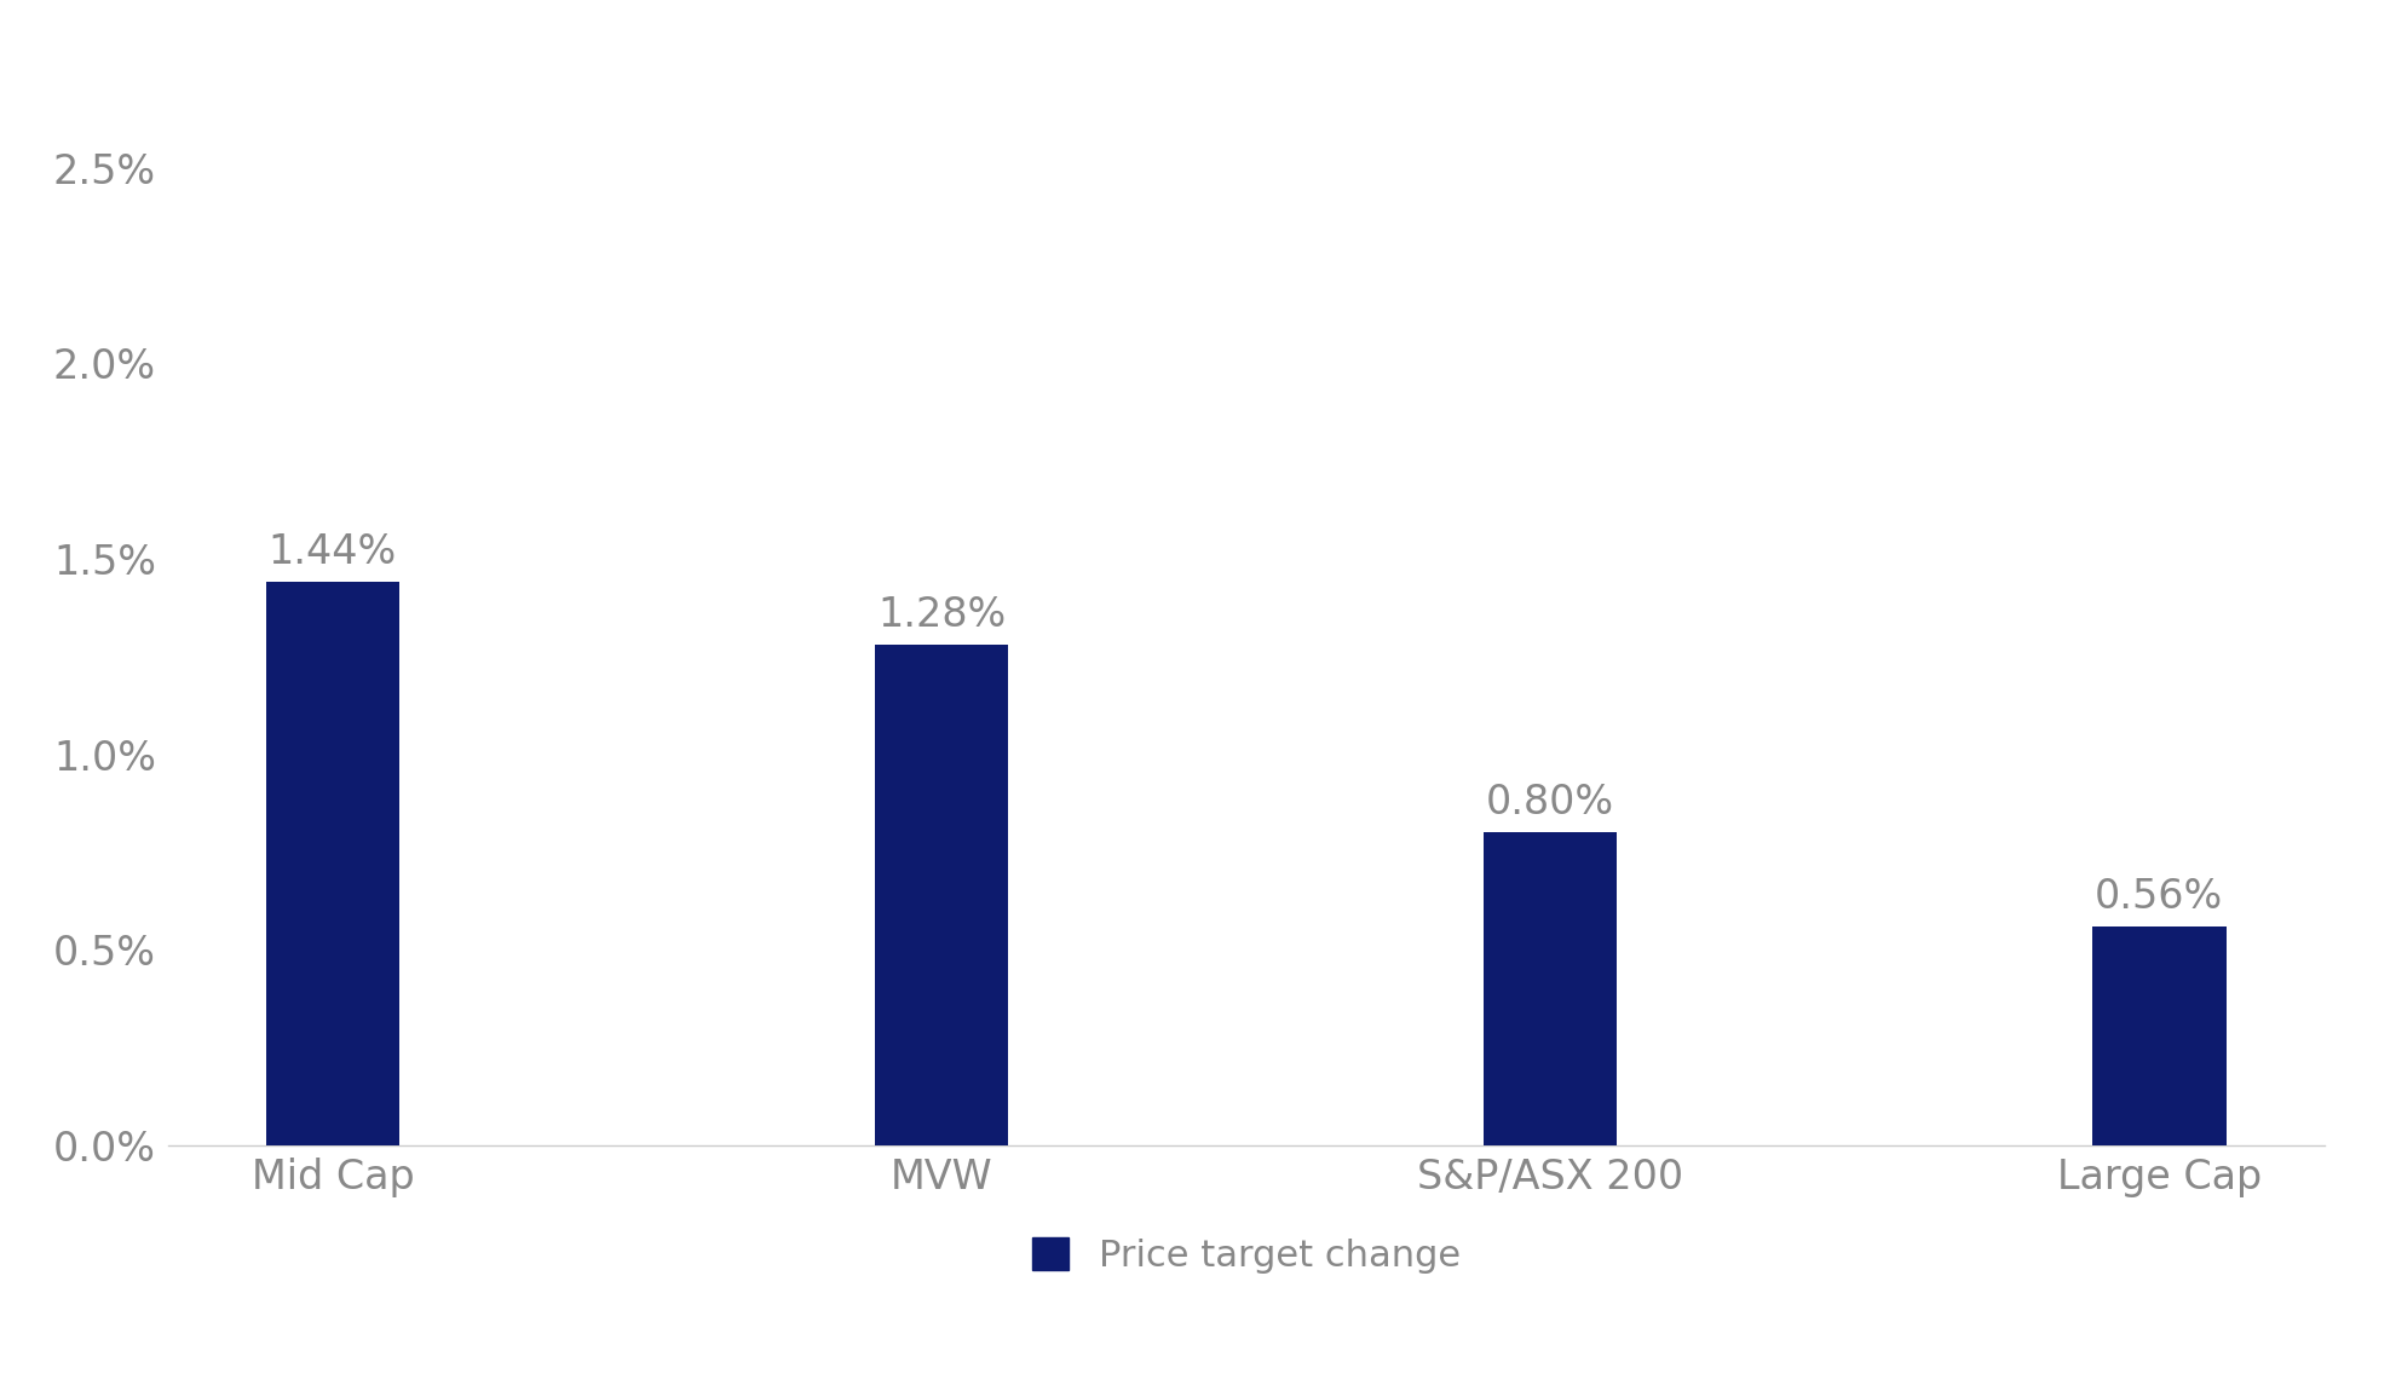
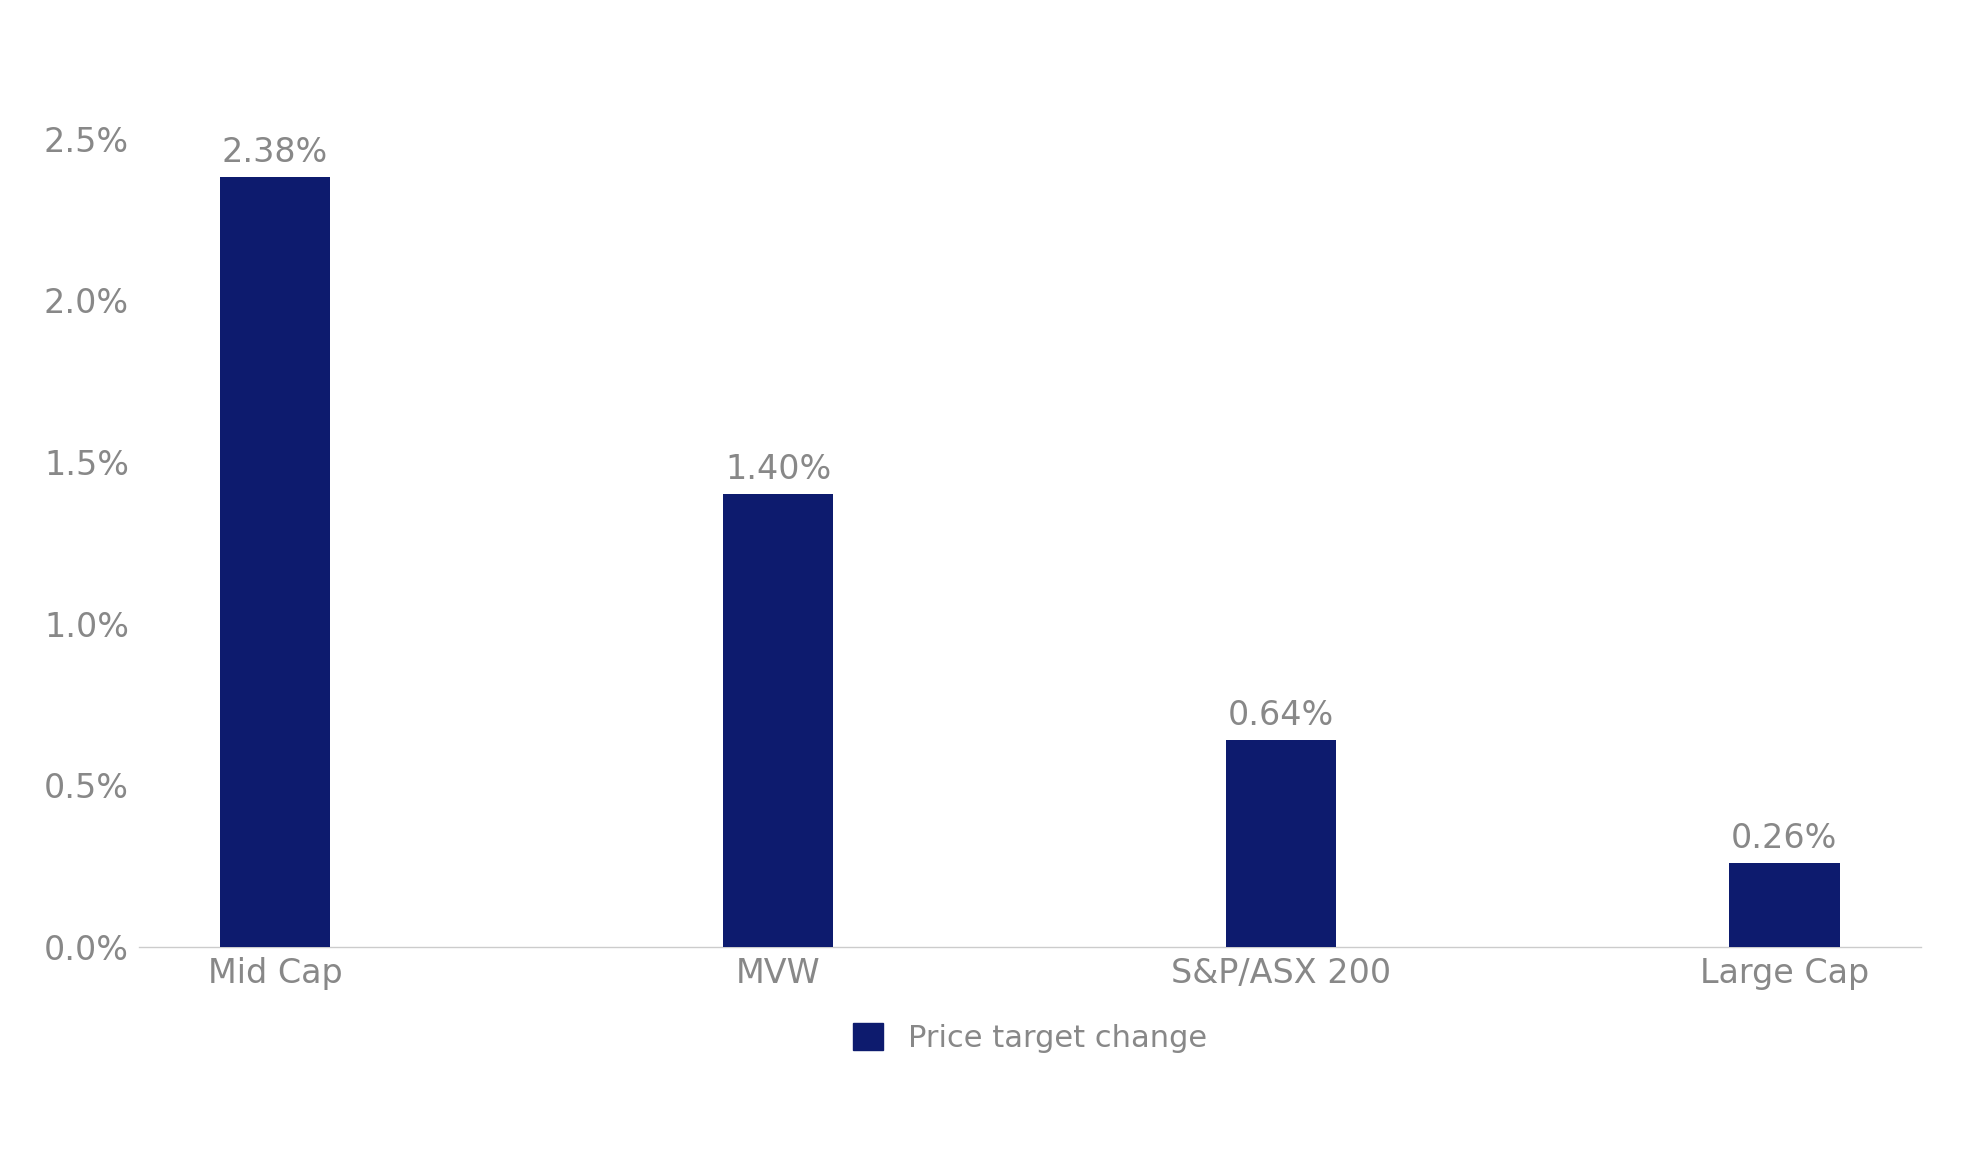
Mid Cap: 1.44% -> 2.38%
MVW: 1.28% -> 1.40%
S&P/ASX 200: 0.80% -> 0.64%
Large Cap: 0.56% -> 0.26%
